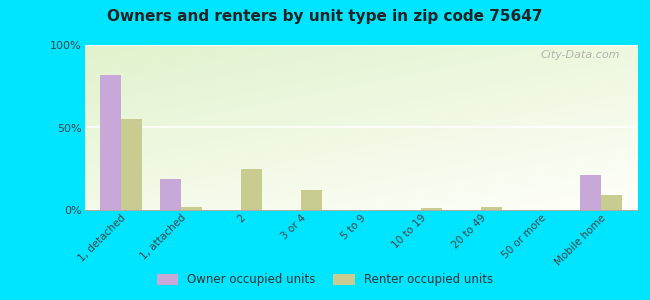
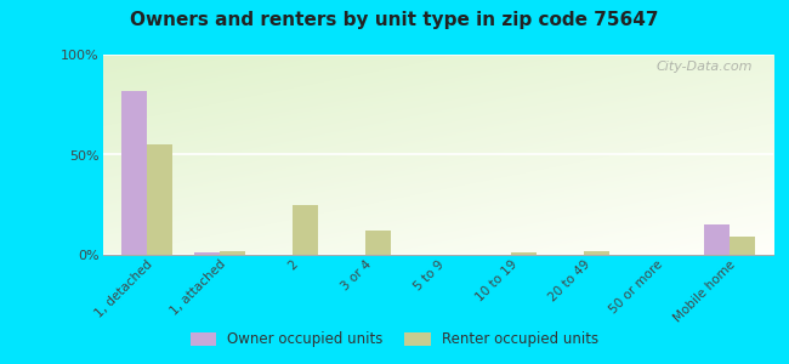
Owner occupied units/1, attached: 19% -> 1%
Owner occupied units/Mobile home: 21% -> 15%
